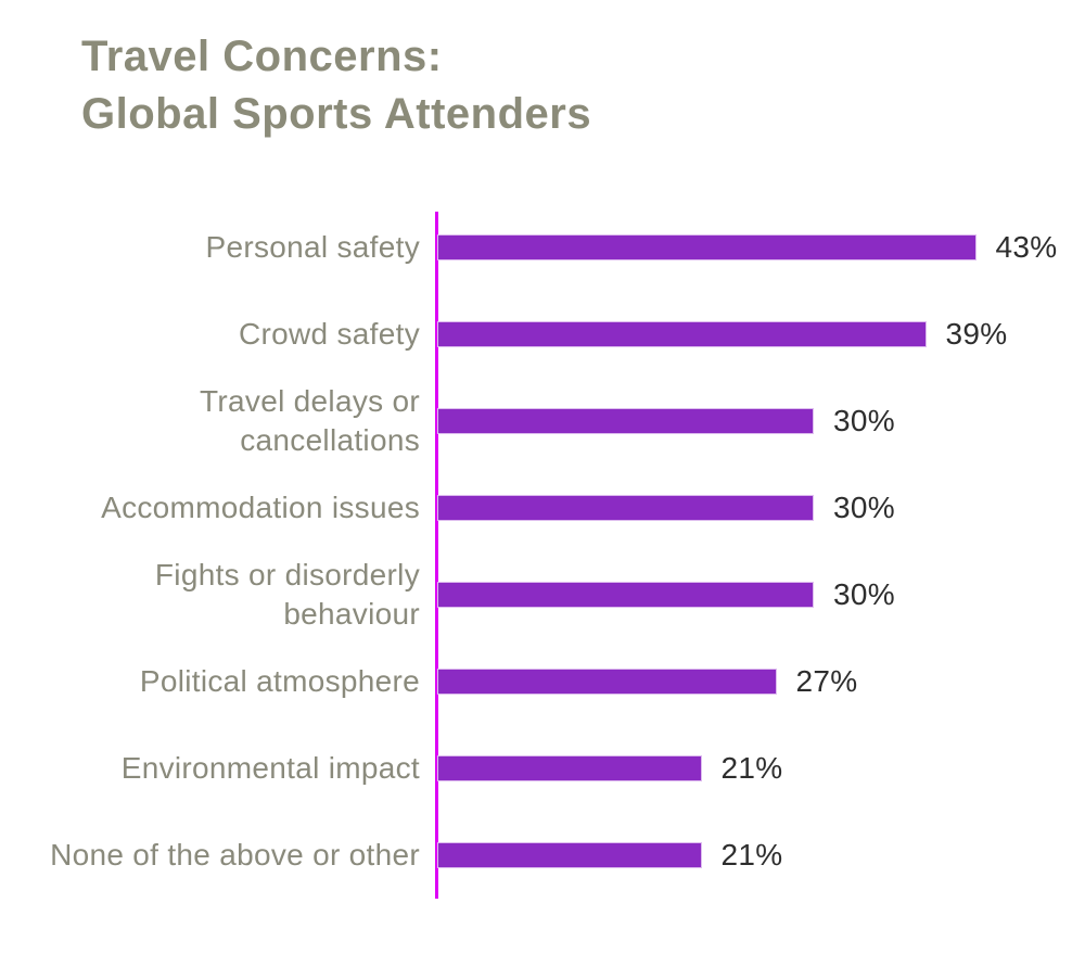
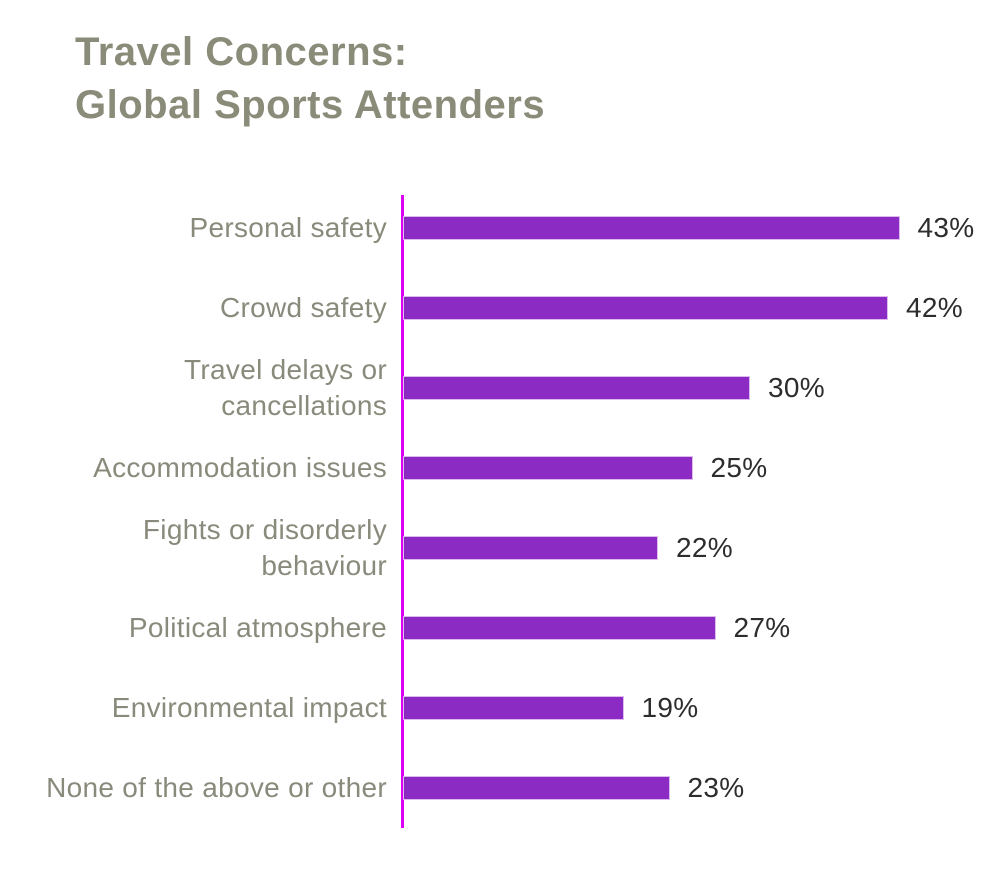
Crowd safety: 39% -> 42%
Accommodation issues: 30% -> 25%
Fights or disorderly behaviour: 30% -> 22%
Environmental impact: 21% -> 19%
None of the above or other: 21% -> 23%
